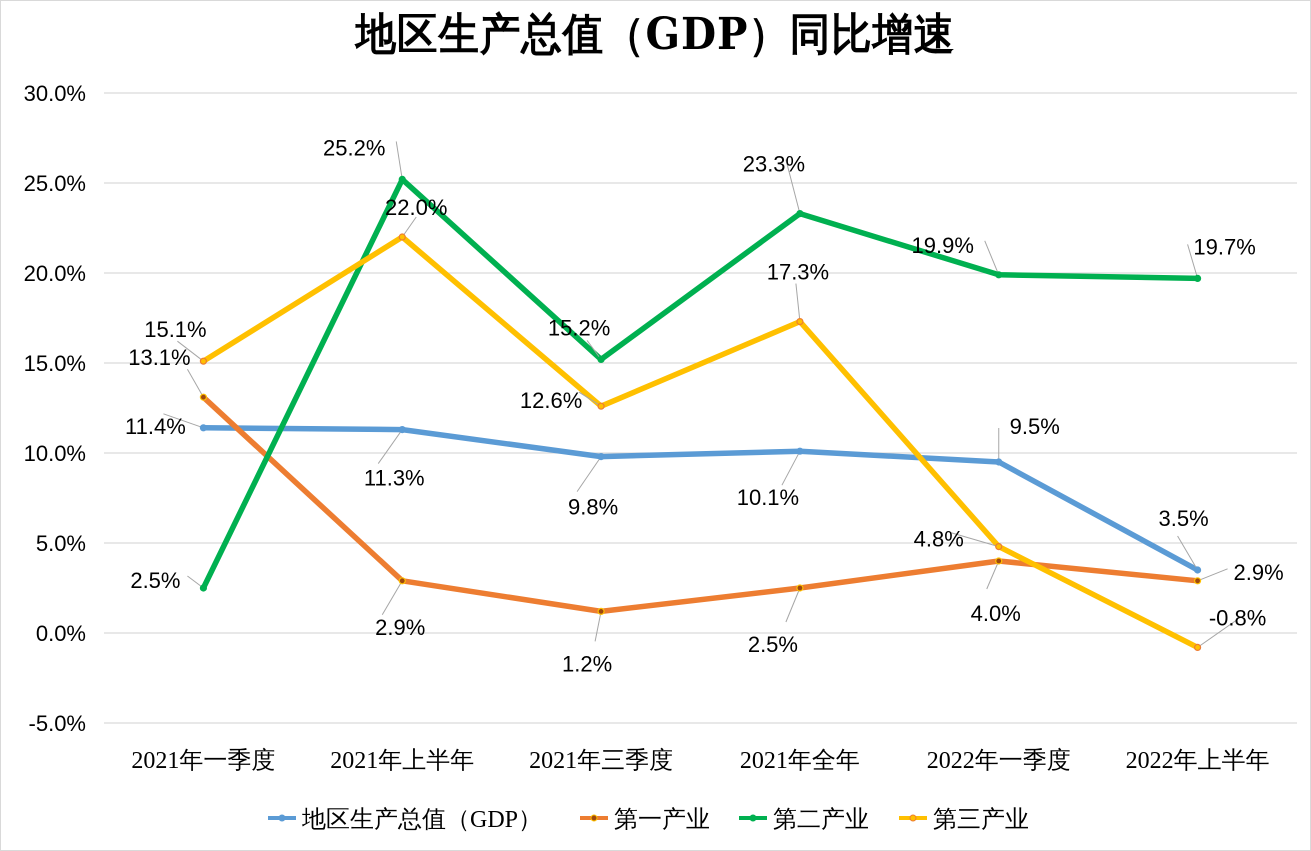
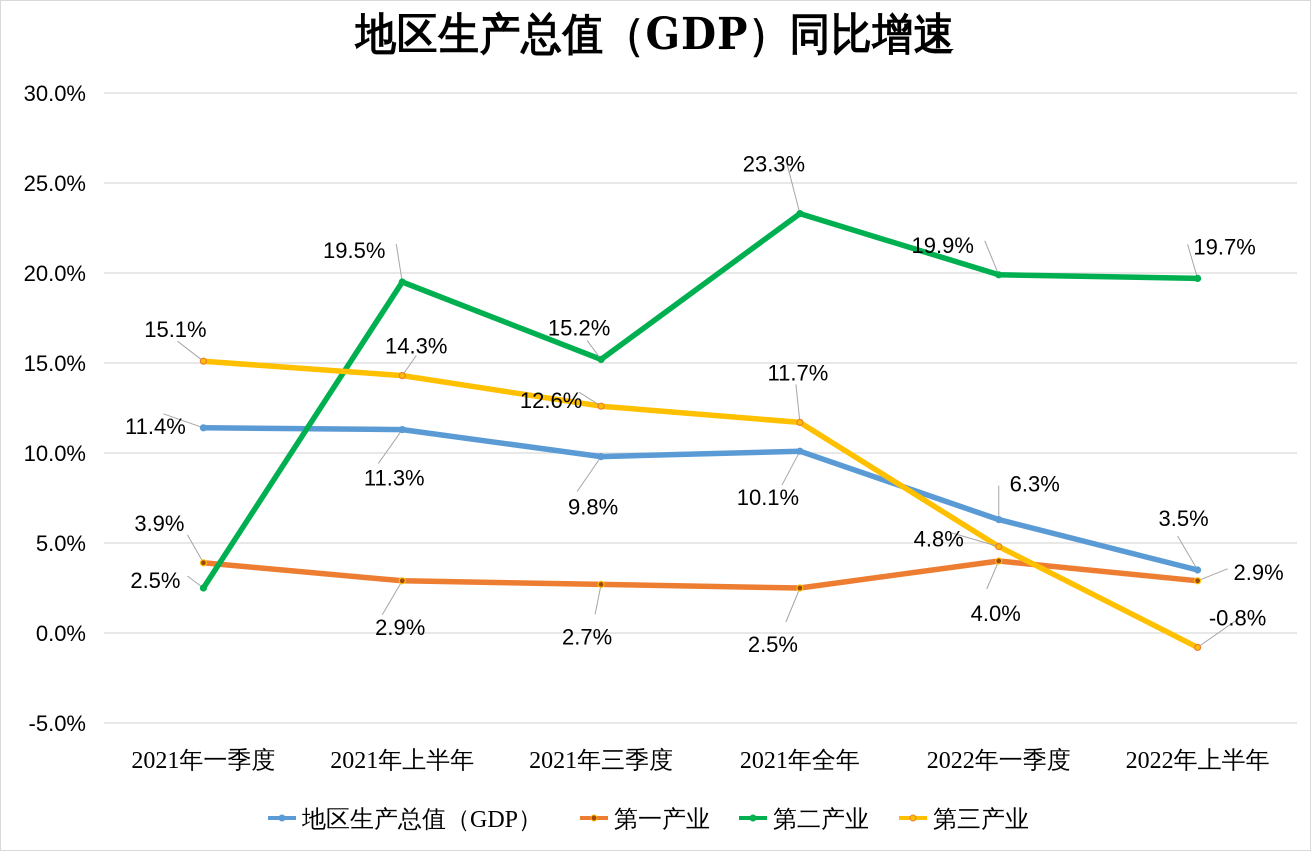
第一产业/2021年一季度: 13.1% -> 3.9%
第二产业/2021年上半年: 25.2% -> 19.5%
第三产业/2021年上半年: 22.0% -> 14.3%
第一产业/2021年三季度: 1.2% -> 2.7%
第三产业/2021年全年: 17.3% -> 11.7%
地区生产总值（GDP）/2022年一季度: 9.5% -> 6.3%
